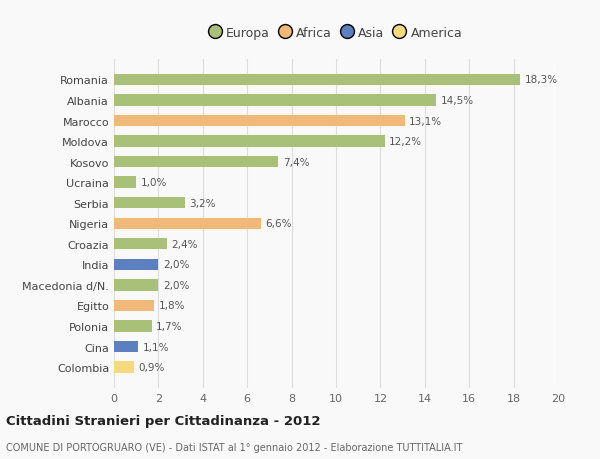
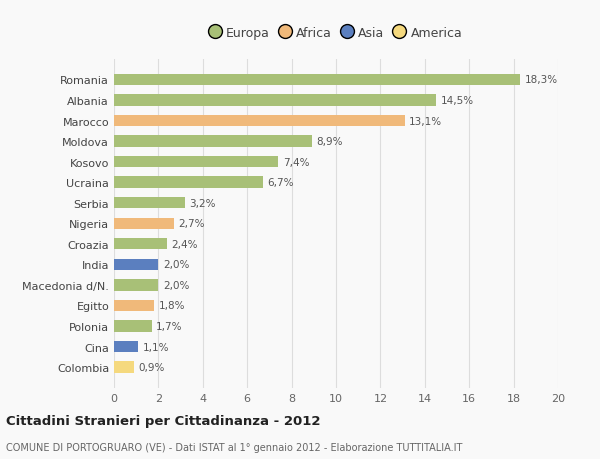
Moldova: 12,2% -> 8,9%
Ucraina: 1,0% -> 6,7%
Nigeria: 6,6% -> 2,7%
